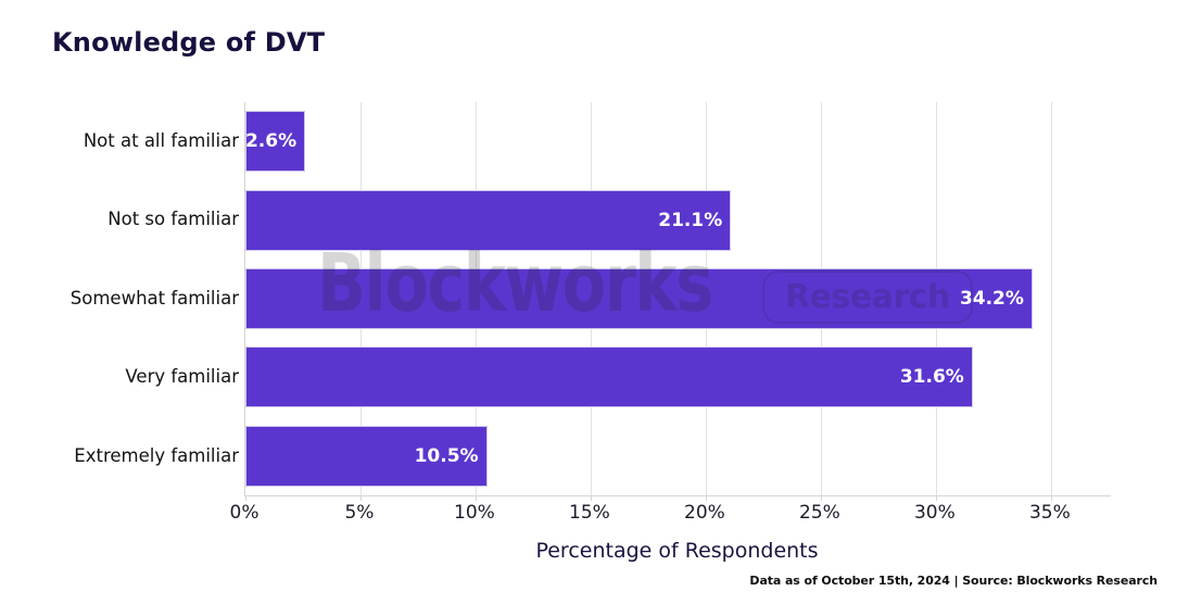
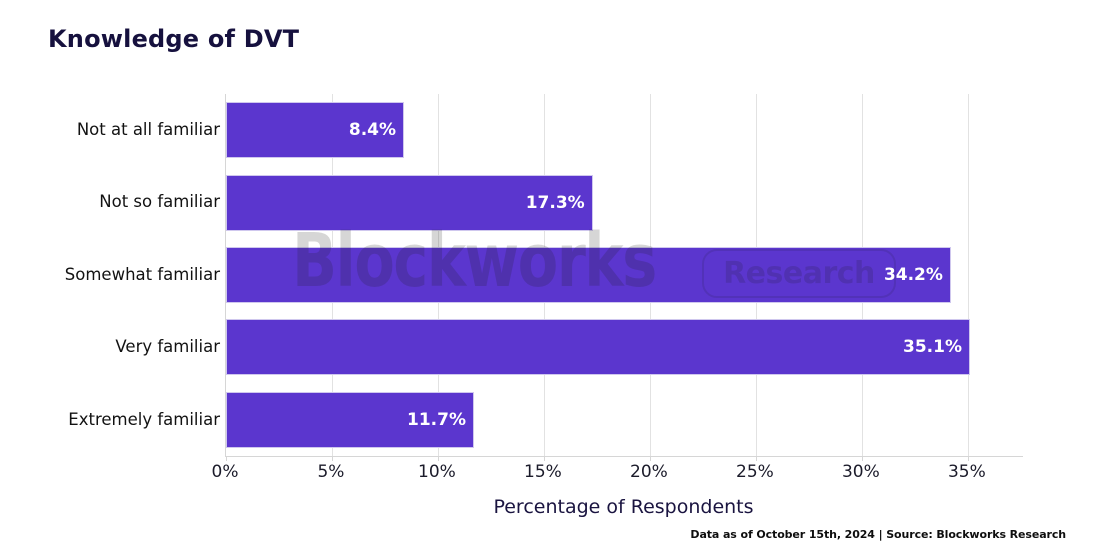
Not at all familiar: 2.6% -> 8.4%
Not so familiar: 21.1% -> 17.3%
Very familiar: 31.6% -> 35.1%
Extremely familiar: 10.5% -> 11.7%
